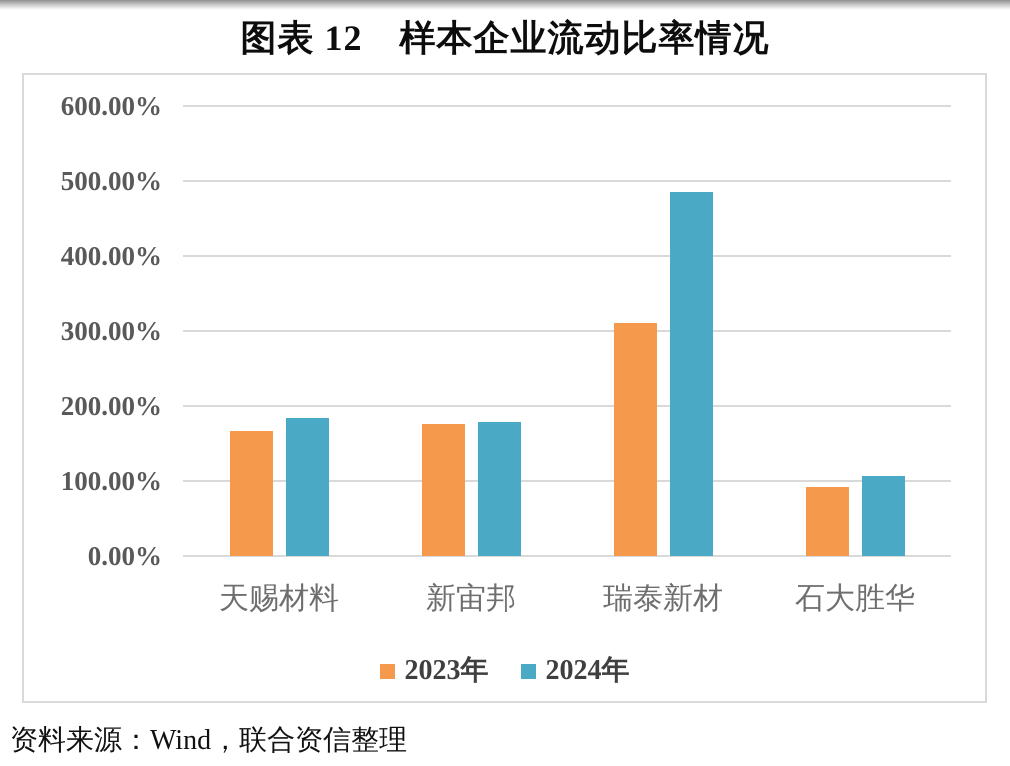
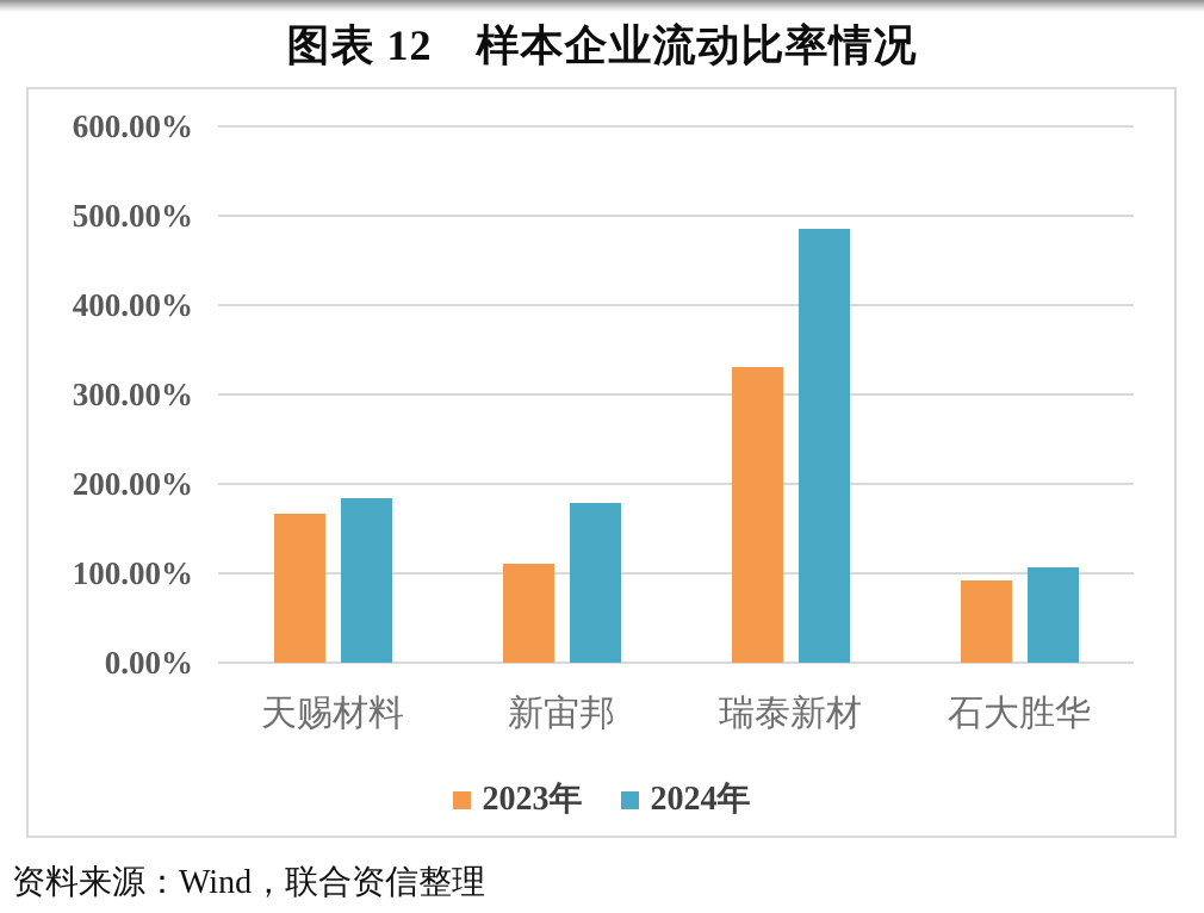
2023年/新宙邦: 180% -> 110%
2023年/瑞泰新材: 310% -> 330%
